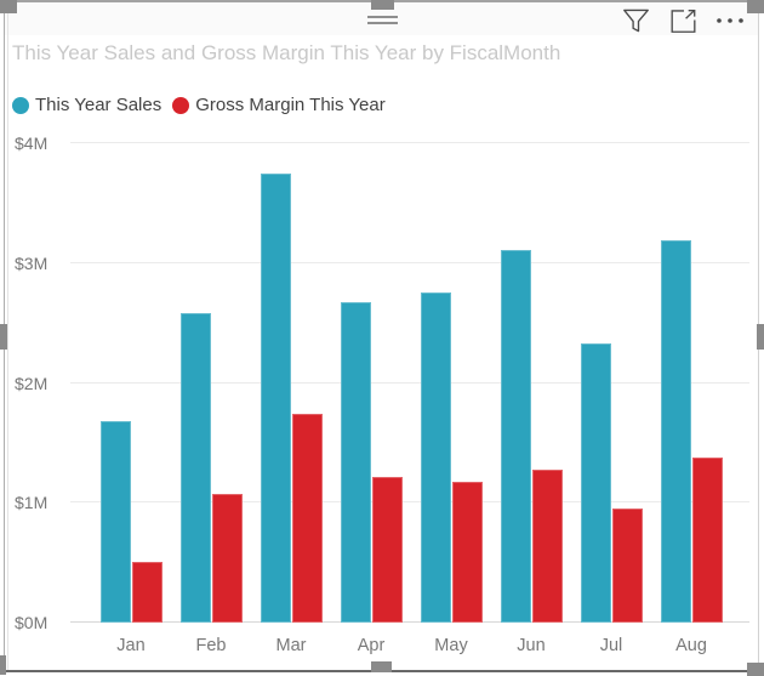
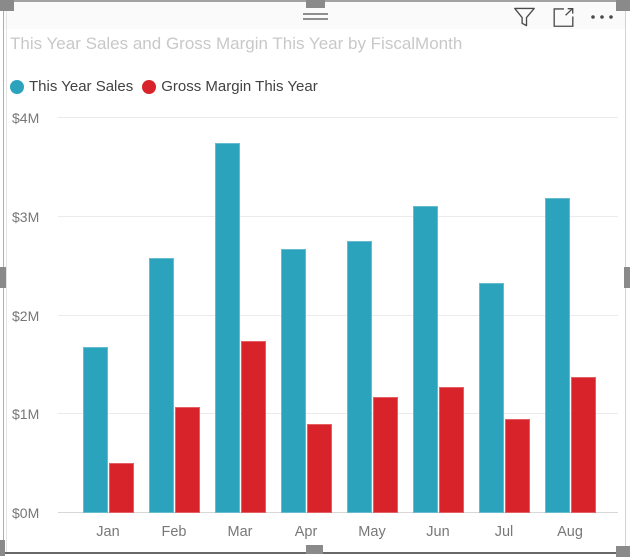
Gross Margin This Year/Apr: $1.2M -> $0.9M
